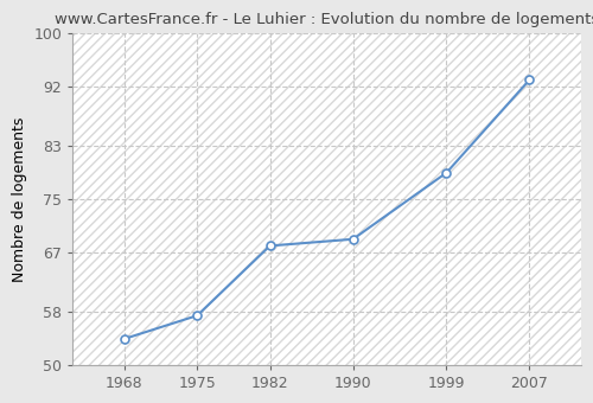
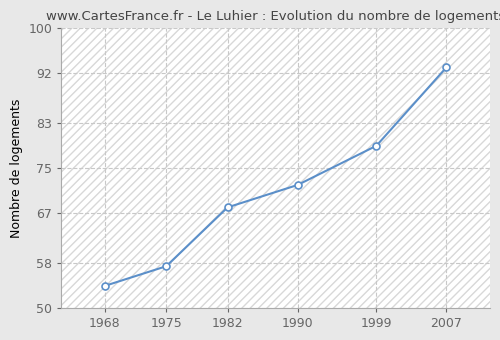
1990: 69.0 -> 72.0
